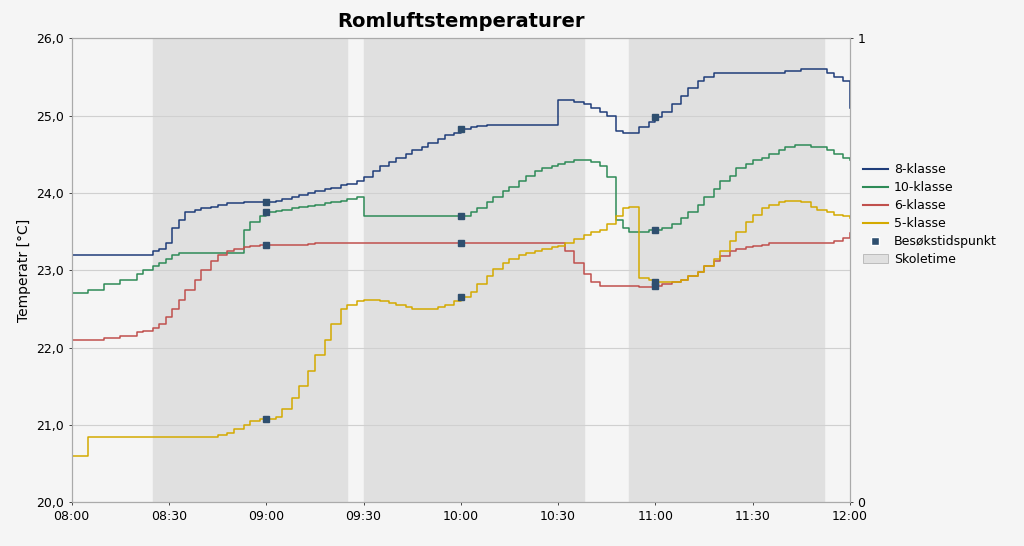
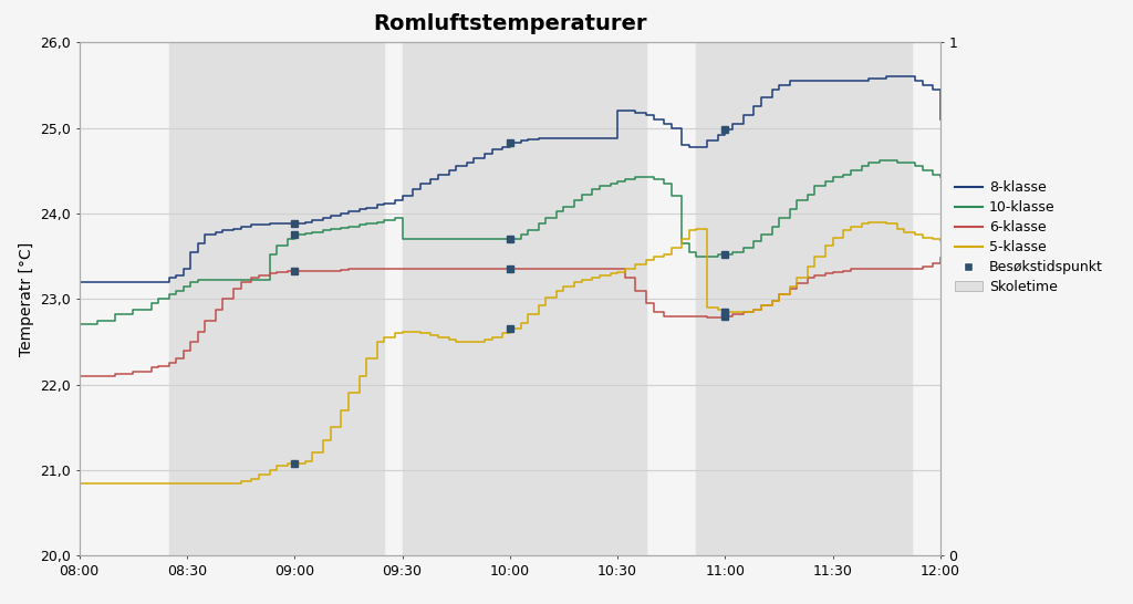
5-klasse/08:00: 20,60 -> 20,85
